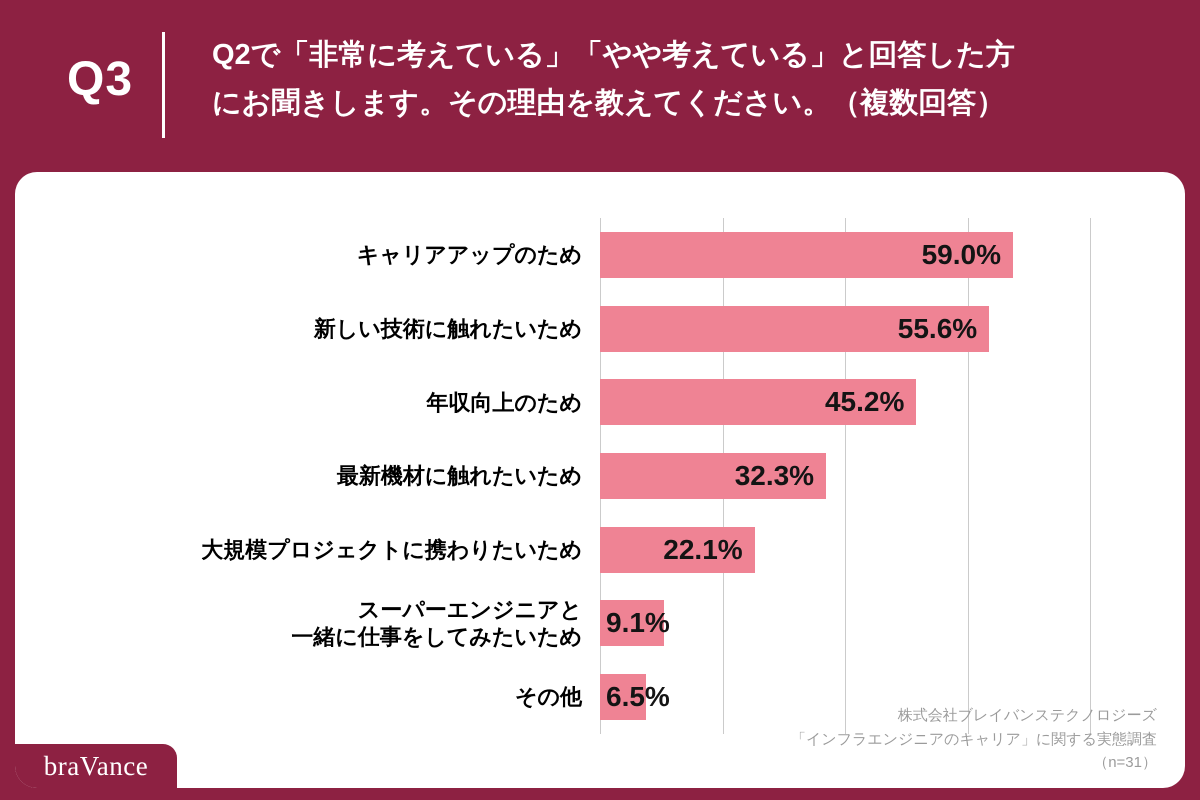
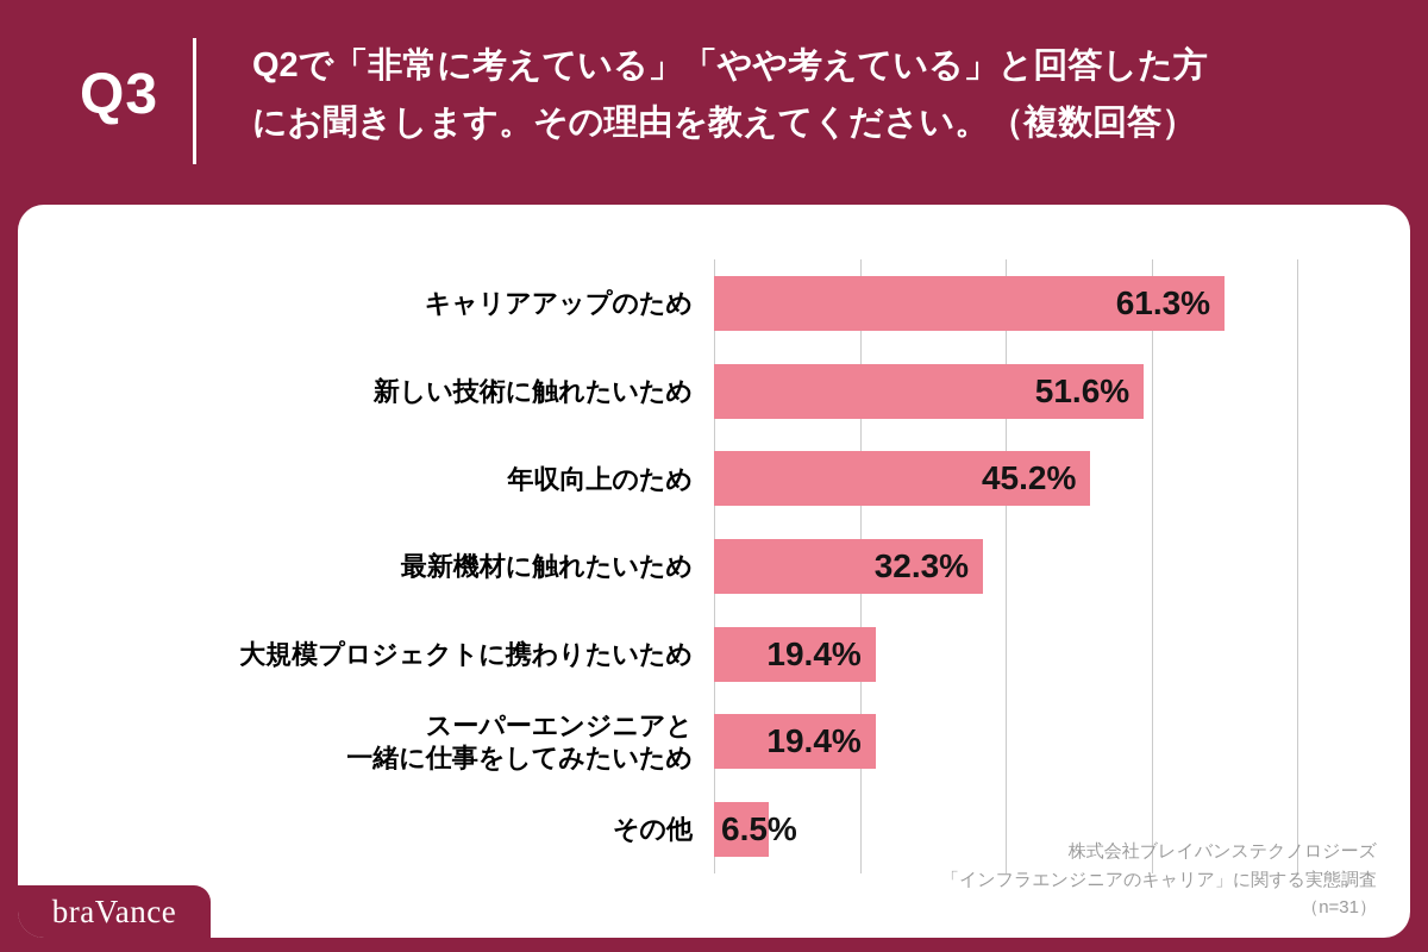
キャリアアップのため: 59.0% -> 61.3%
新しい技術に触れたいため: 55.6% -> 51.6%
大規模プロジェクトに携わりたいため: 22.1% -> 19.4%
スーパーエンジニアと 一緒に仕事をしてみたいため: 9.1% -> 19.4%
